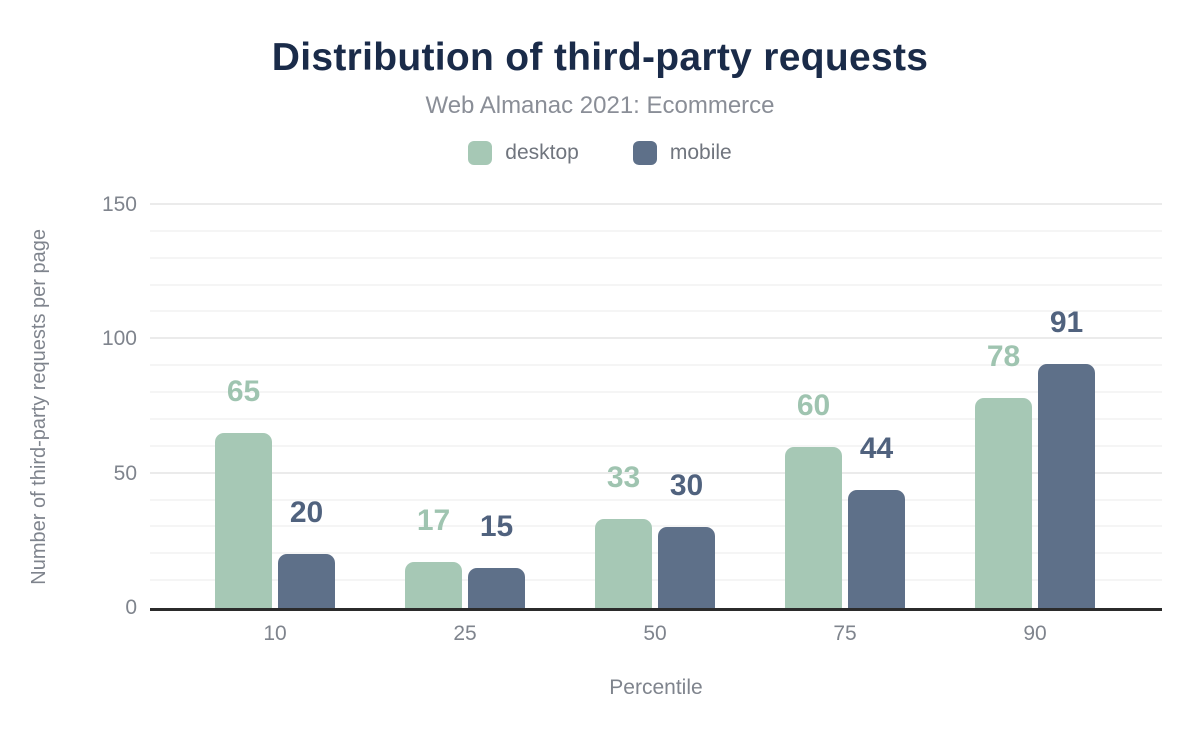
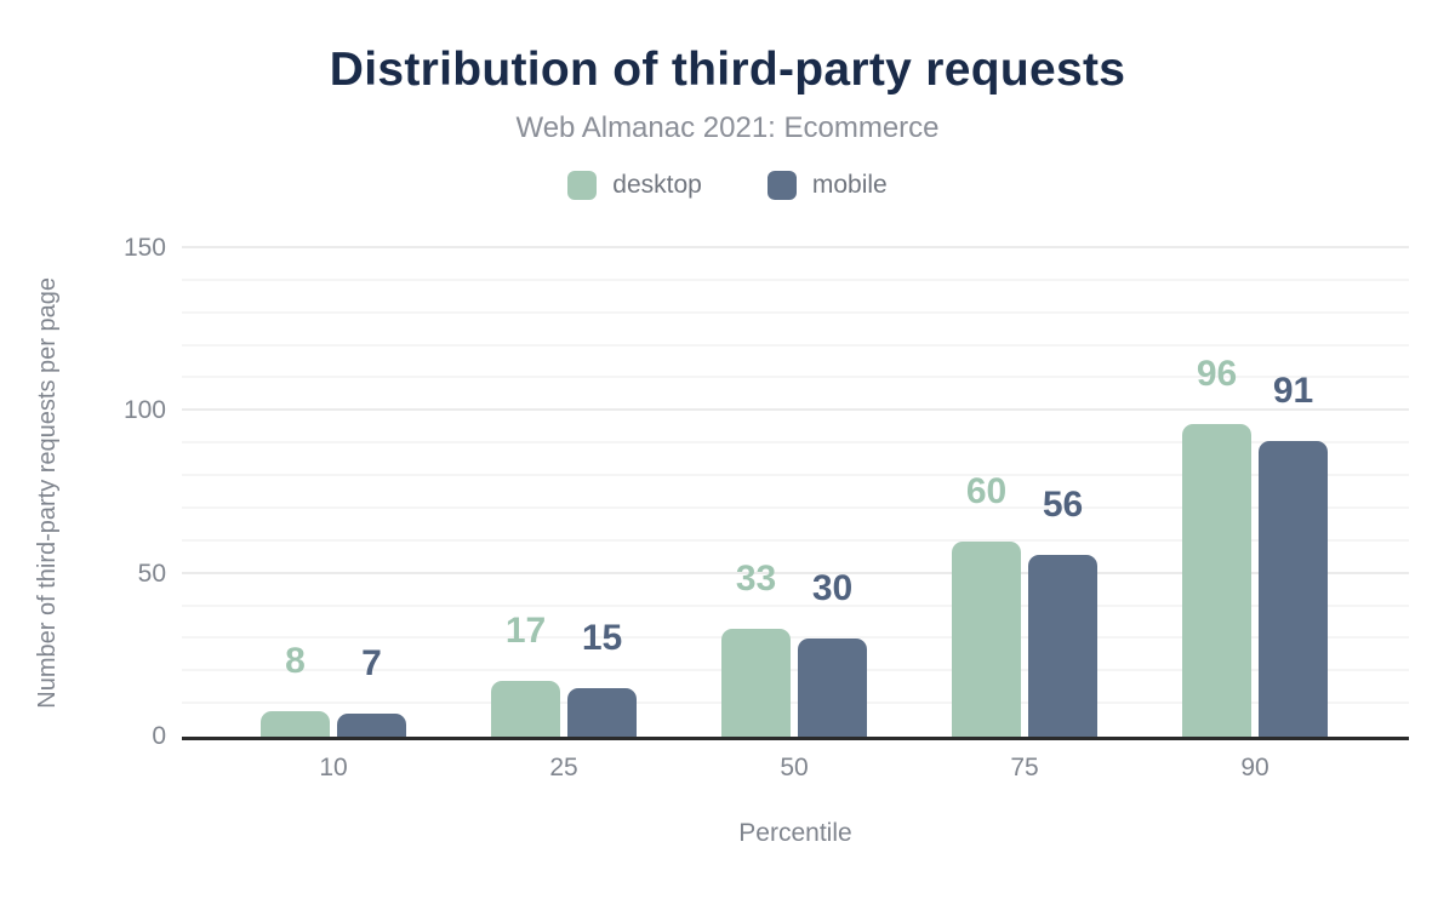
desktop/10: 65 -> 8
mobile/10: 20 -> 7
mobile/75: 44 -> 56
desktop/90: 78 -> 96
